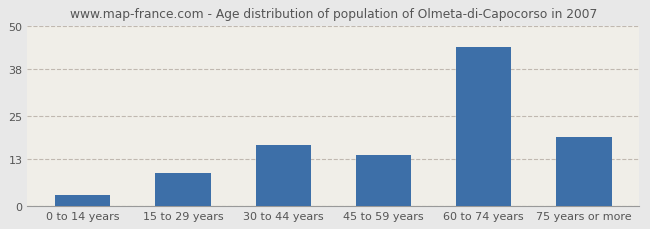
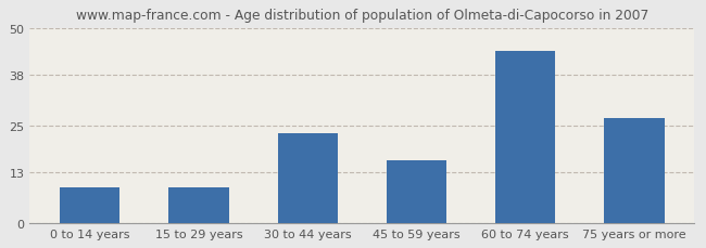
0 to 14 years: 3 -> 9
30 to 44 years: 17 -> 23
45 to 59 years: 14 -> 16
75 years or more: 19 -> 27
